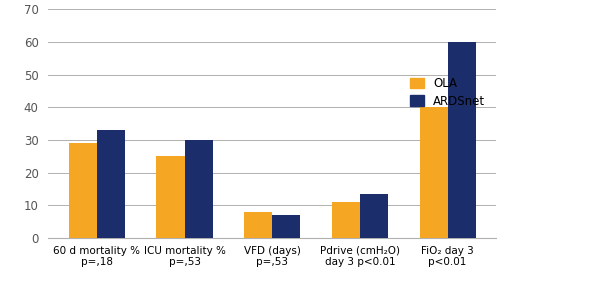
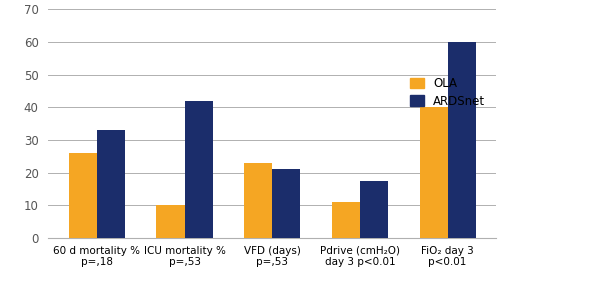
OLA/60 d mortality % p=,18: 29 -> 26
OLA/ICU mortality % p=,53: 25 -> 10
ARDSnet/ICU mortality % p=,53: 30.0 -> 42.0
OLA/VFD (days) p=,53: 8 -> 23
ARDSnet/VFD (days) p=,53: 7.0 -> 21.0
ARDSnet/Pdrive (cmH₂O) day 3 p<0.01: 13.5 -> 17.5
